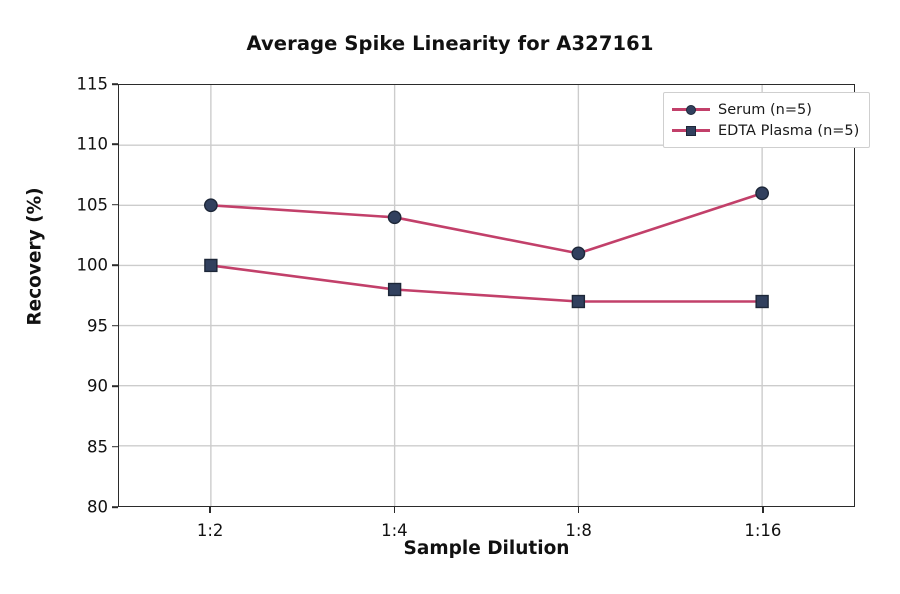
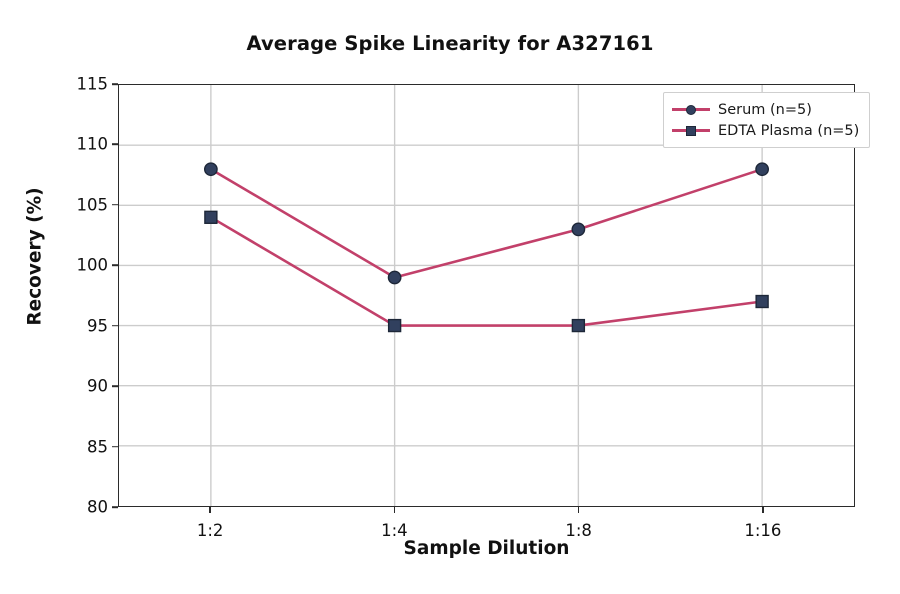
Serum (n=5)/1:2: 105 -> 108
EDTA Plasma (n=5)/1:2: 100 -> 104
Serum (n=5)/1:4: 104 -> 99
EDTA Plasma (n=5)/1:4: 98 -> 95
Serum (n=5)/1:8: 101 -> 103
EDTA Plasma (n=5)/1:8: 97 -> 95
Serum (n=5)/1:16: 106 -> 108
